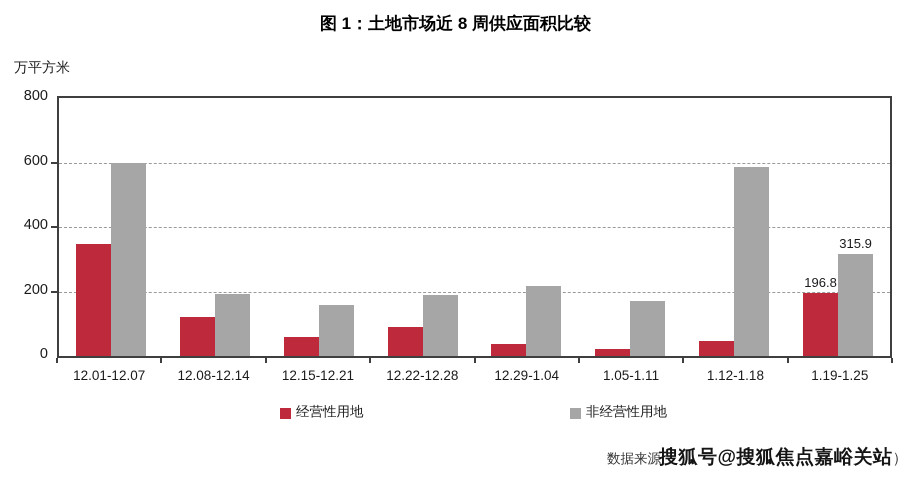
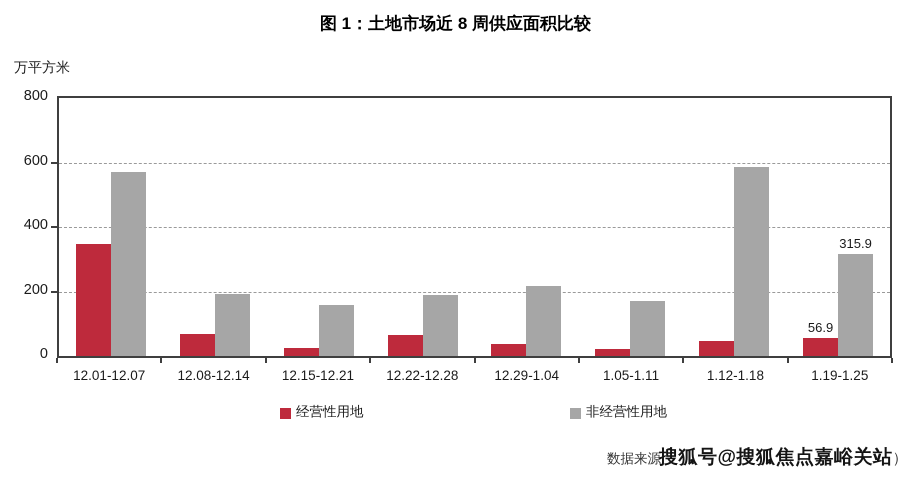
非经营性用地/12.01-12.07: 600 -> 570
经营性用地/12.08-12.14: 120 -> 70
经营性用地/12.15-12.21: 60 -> 20
经营性用地/12.22-12.28: 90 -> 60
经营性用地/1.19-1.25: 196.8 -> 56.9
